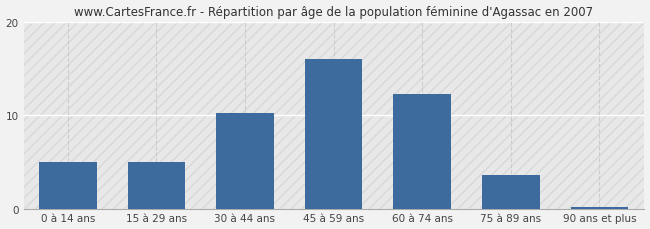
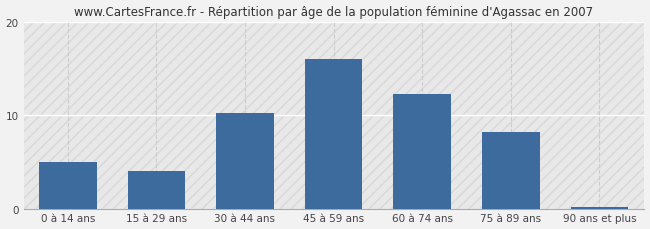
15 à 29 ans: 5.0 -> 4.0
75 à 89 ans: 3.6 -> 8.2
